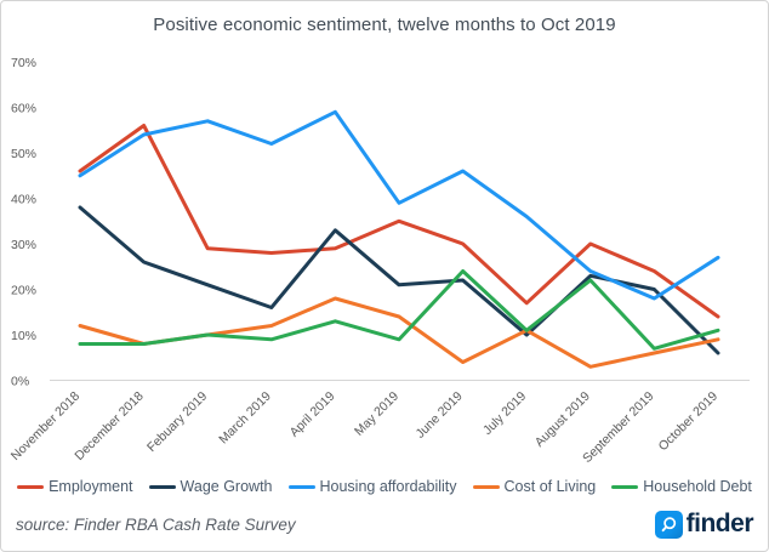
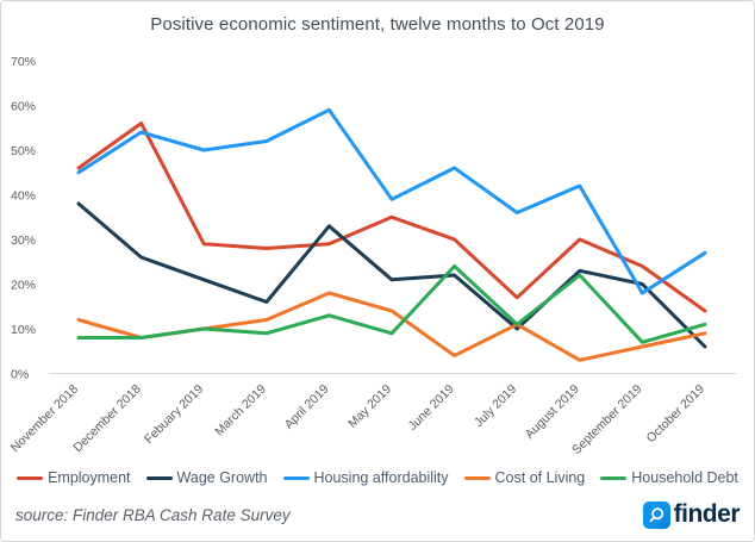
Housing affordability/Febuary 2019: 57% -> 50%
Housing affordability/August 2019: 24% -> 42%
